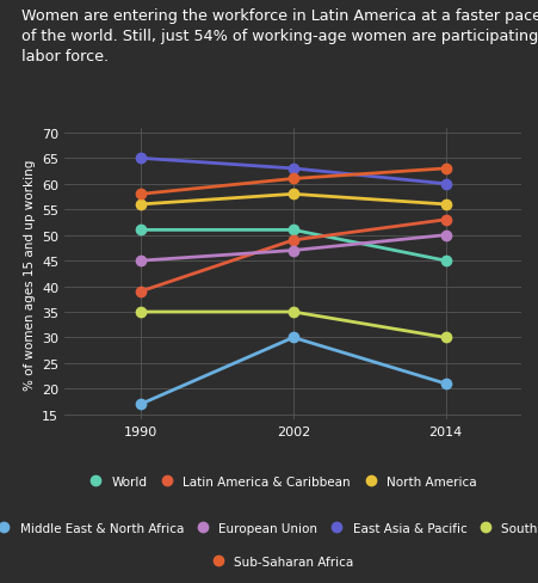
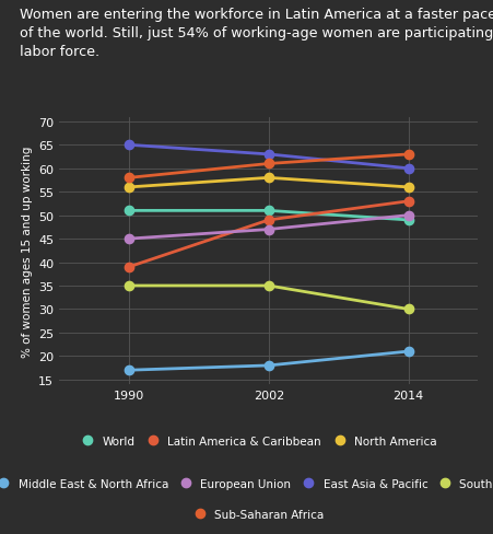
Middle East & North Africa/2002: 30 -> 18
World/2014: 45 -> 49
